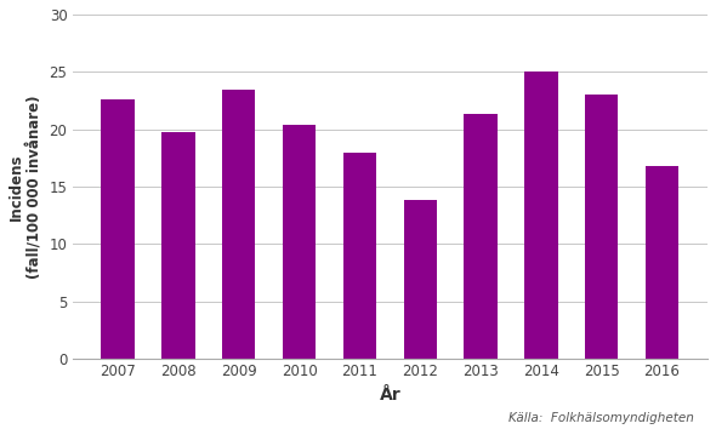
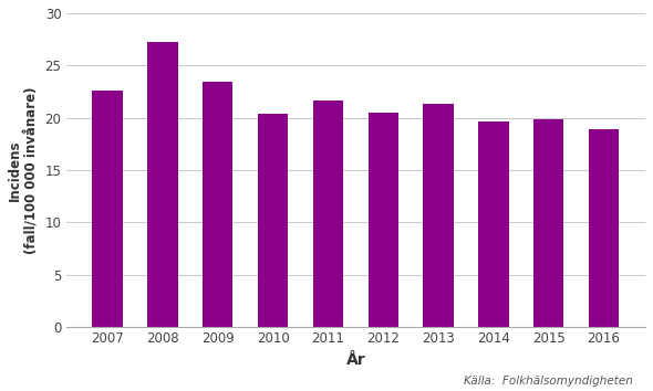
2008: 19.8 -> 27.2
2011: 18.0 -> 21.7
2012: 13.8 -> 20.5
2014: 25.0 -> 19.6
2015: 23.0 -> 19.9
2016: 16.8 -> 18.9
